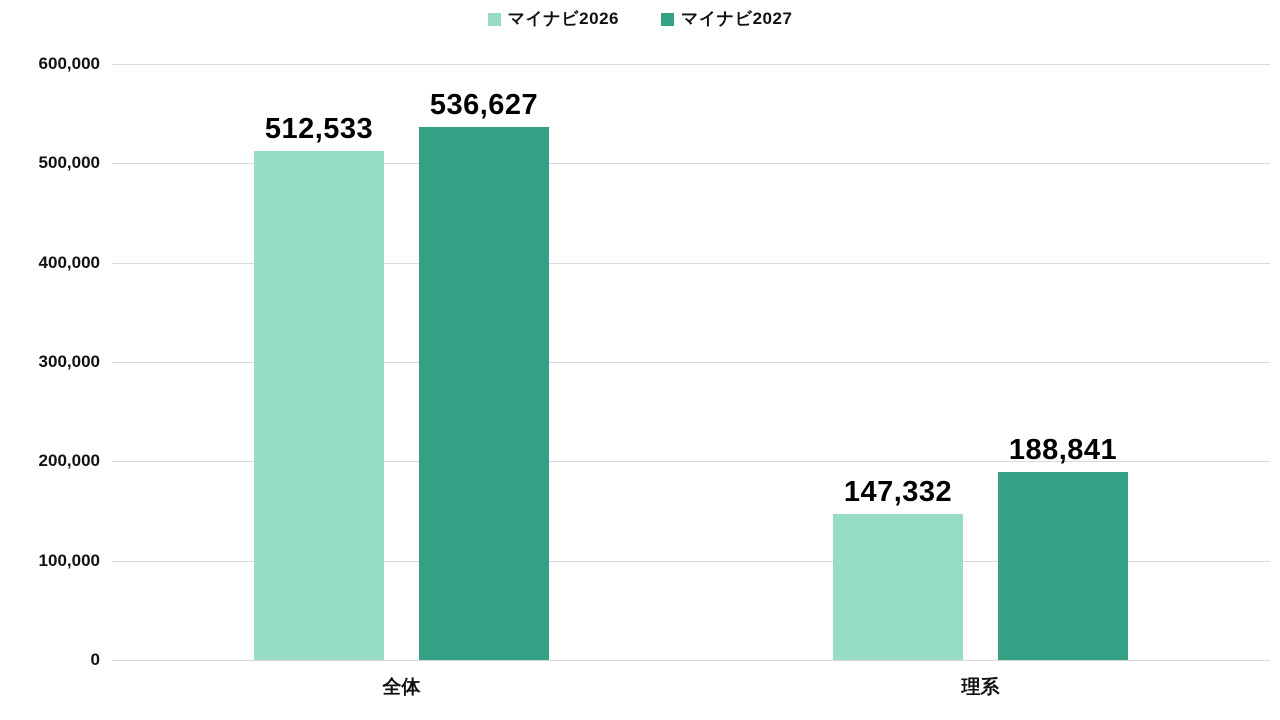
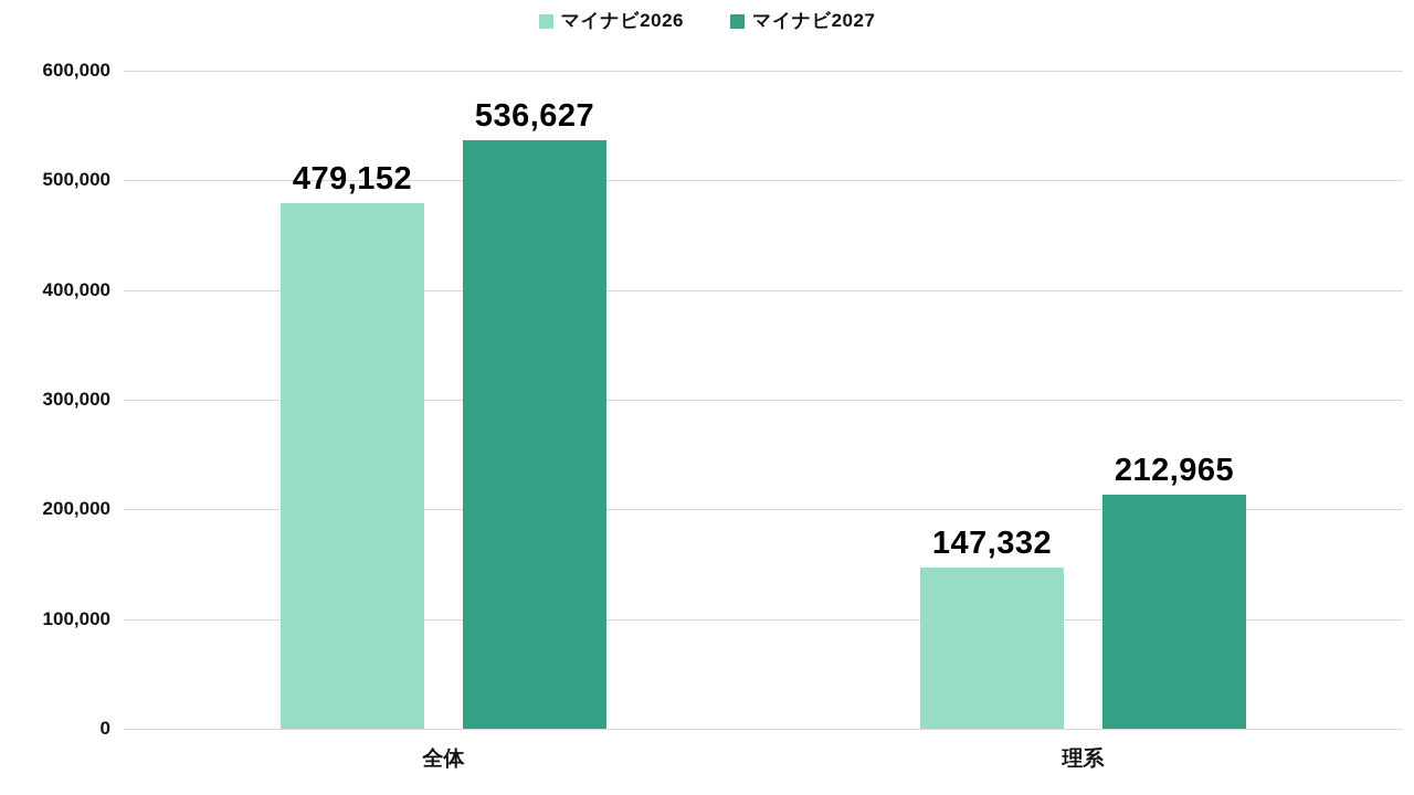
マイナビ2026/全体: 512,533 -> 479,152
マイナビ2027/理系: 188,841 -> 212,965
